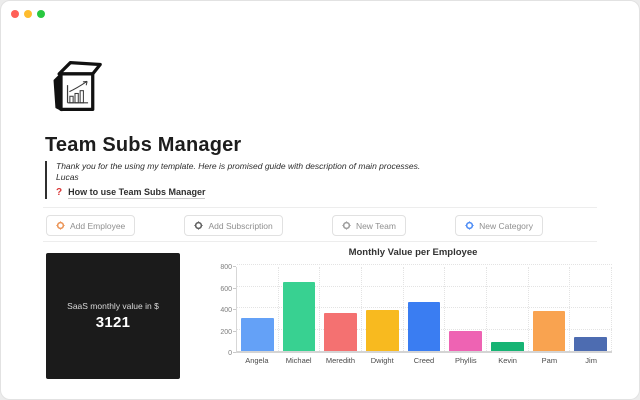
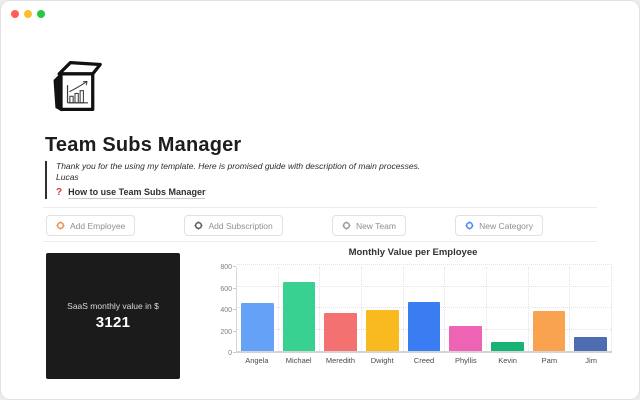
Angela: 310 -> 450
Phyllis: 190 -> 240
